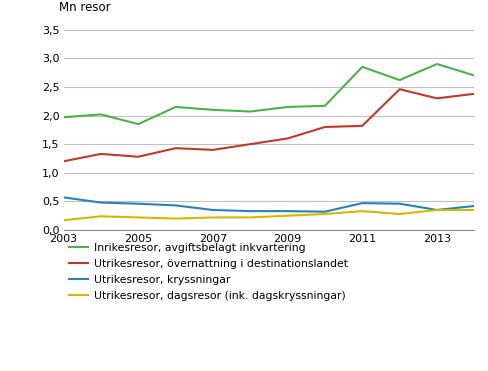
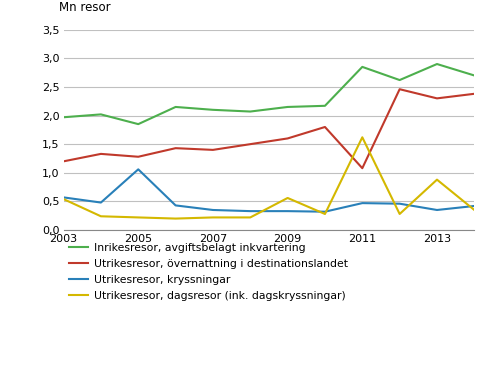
Utrikesresor, dagsresor (ink. dagskryssningar)/2003: 0,17 -> 0,54
Utrikesresor, kryssningar/2005: 0,46 -> 1,06
Utrikesresor, dagsresor (ink. dagskryssningar)/2009: 0,25 -> 0,56
Utrikesresor, övernattning i destinationslandet/2011: 1,82 -> 1,08
Utrikesresor, dagsresor (ink. dagskryssningar)/2011: 0,33 -> 1,62
Utrikesresor, dagsresor (ink. dagskryssningar)/2013: 0,35 -> 0,88
